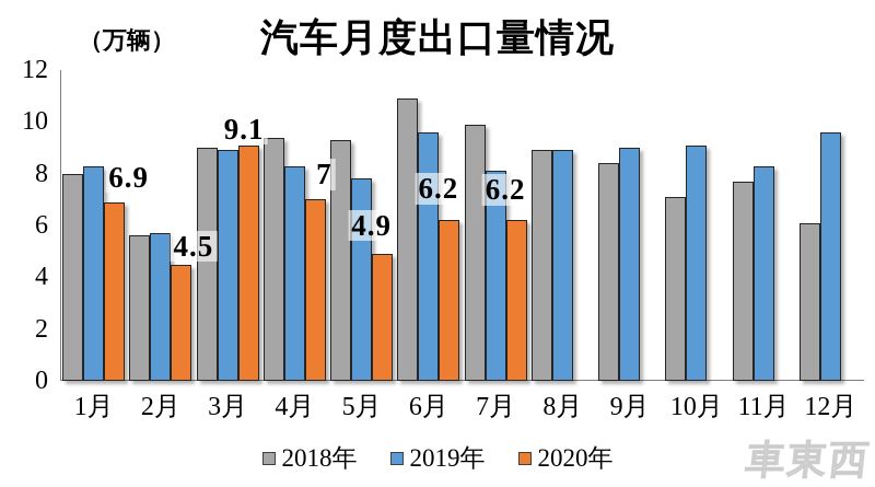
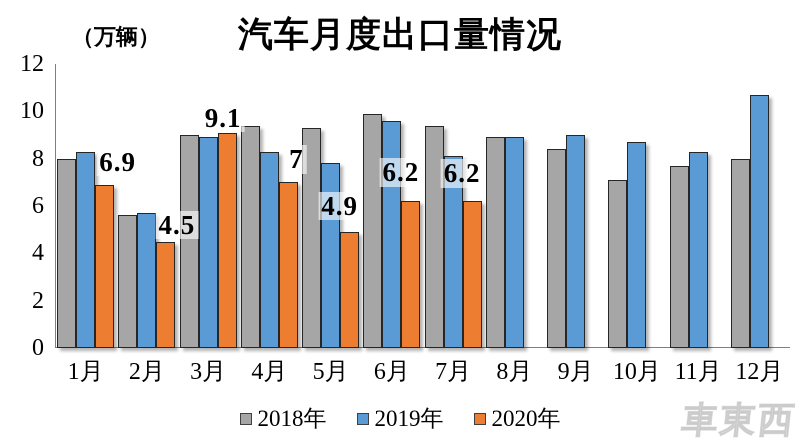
2018年/6月: 10.9 -> 9.9
2018年/7月: 9.9 -> 9.4
2019年/10月: 9.1 -> 8.7
2018年/12月: 6.1 -> 8.0
2019年/12月: 9.6 -> 10.7
